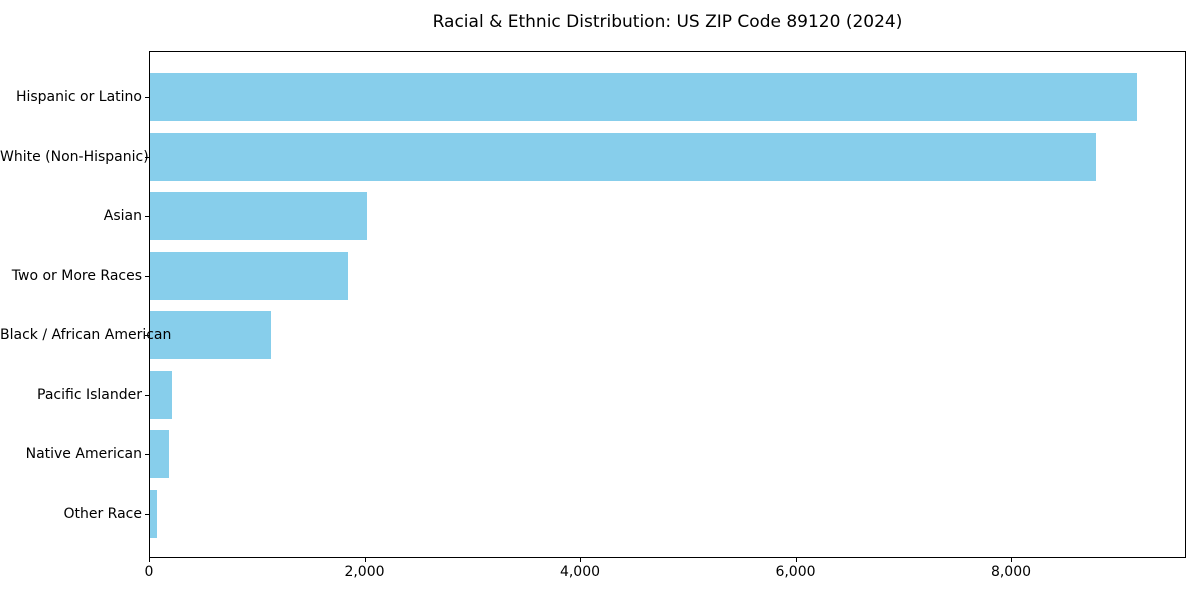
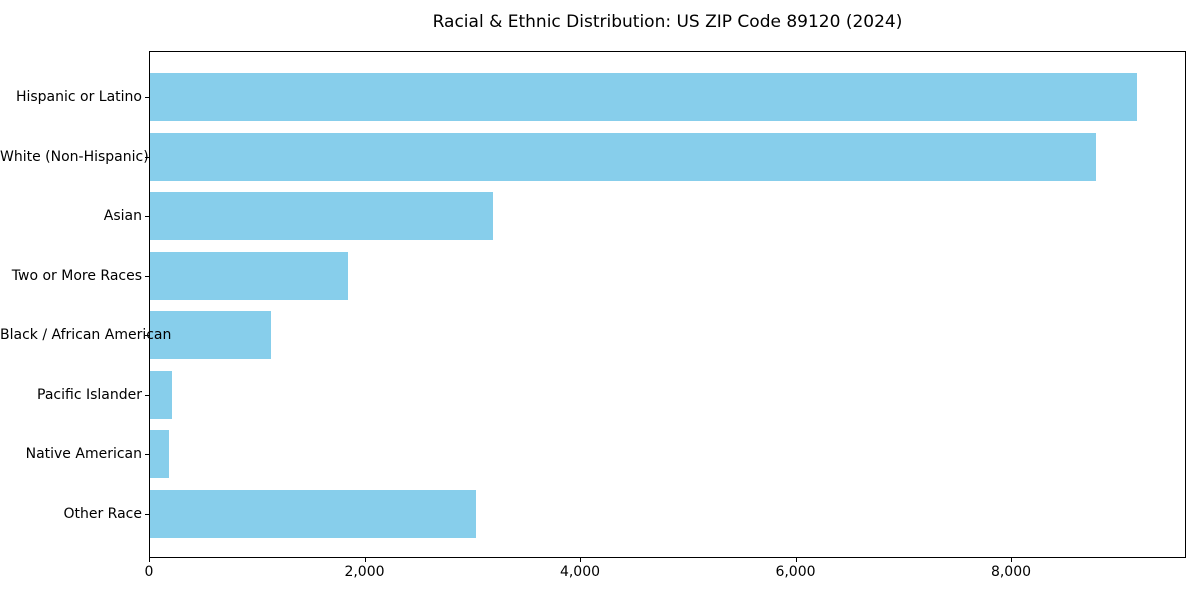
Asian: 2020 -> 3180
Other Race: 60 -> 3030
